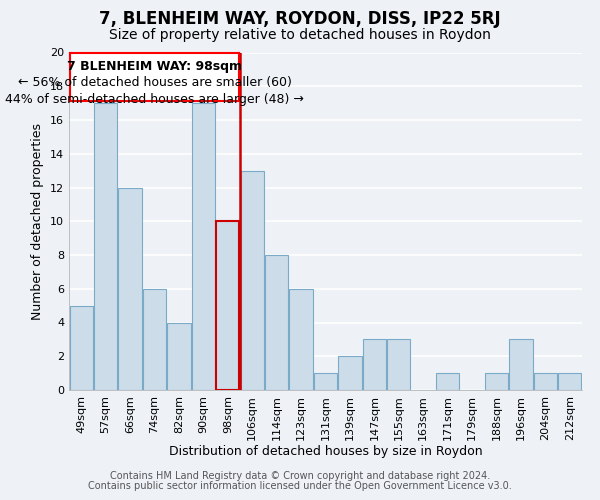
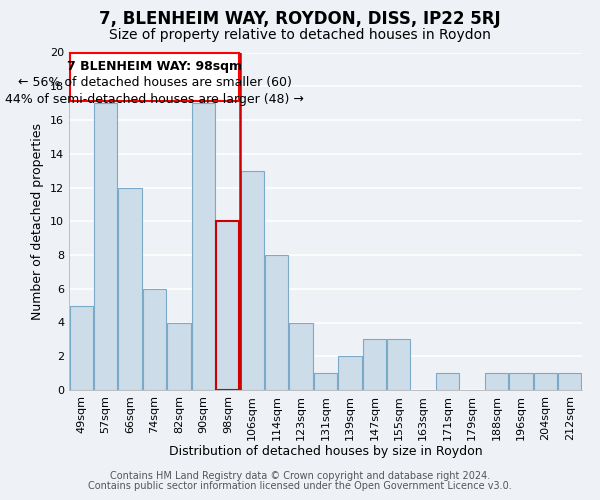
123sqm: 6 -> 4
196sqm: 3 -> 1
